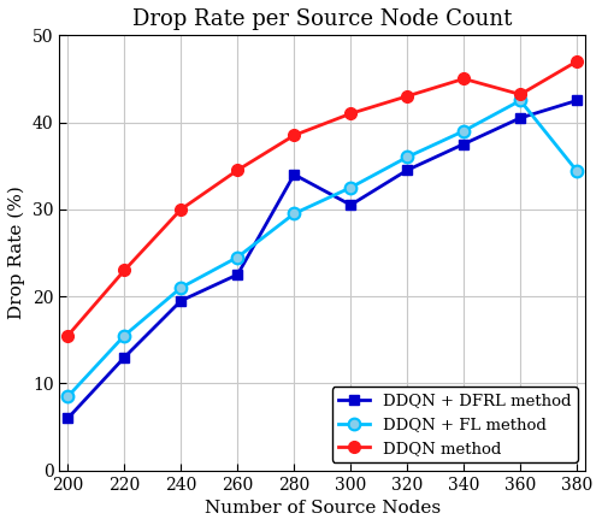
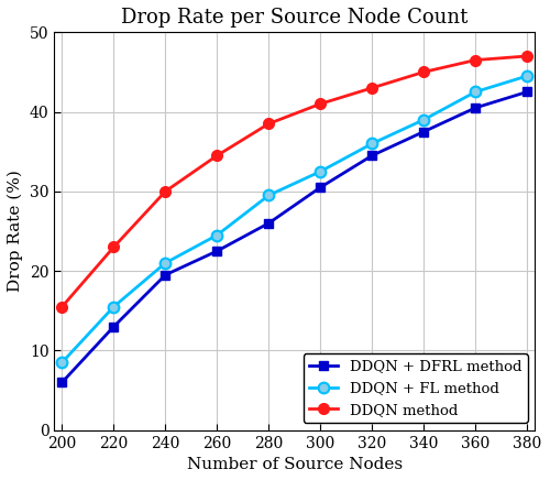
DDQN + DFRL method/280: 34.0 -> 26.0
DDQN method/360: 43.2 -> 46.5
DDQN + FL method/380: 34.4 -> 44.5
